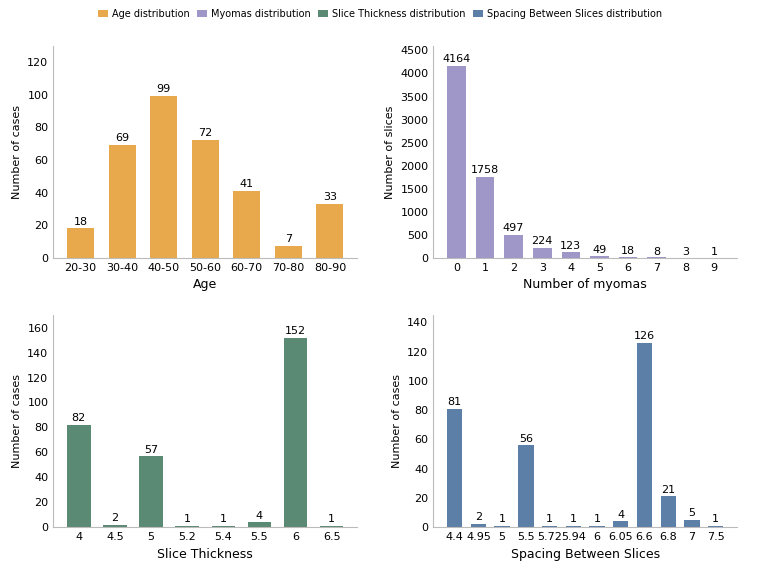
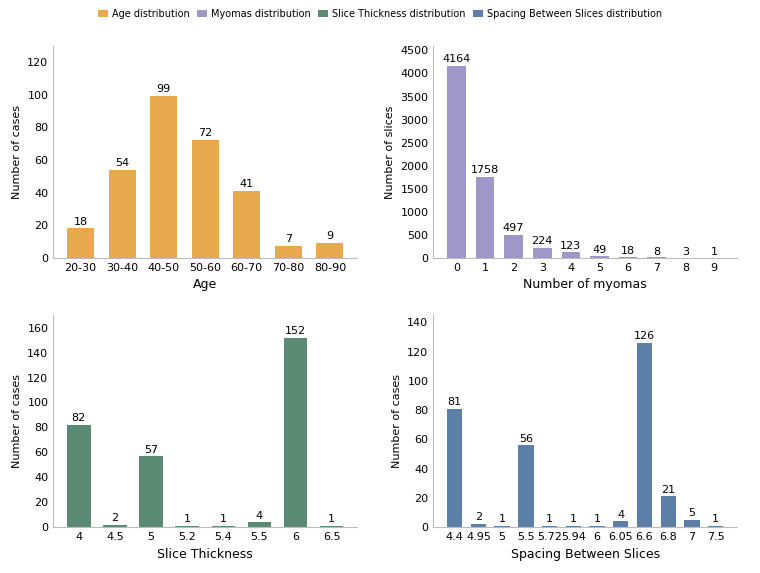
30-40: 69 -> 54
80-90: 33 -> 9
